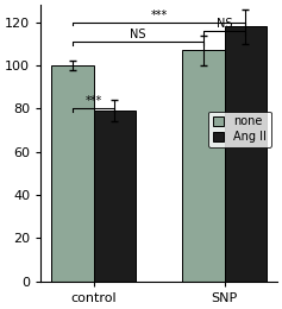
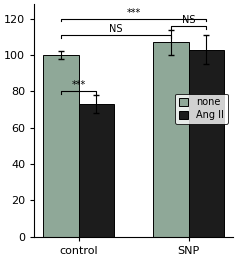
Ang II/control: 79 -> 73
Ang II/SNP: 118 -> 103
